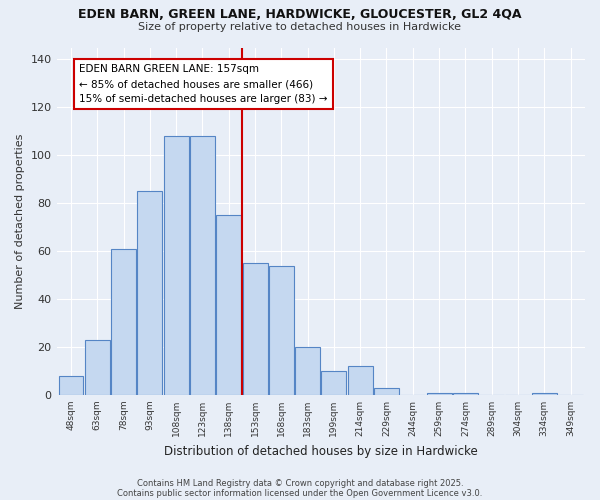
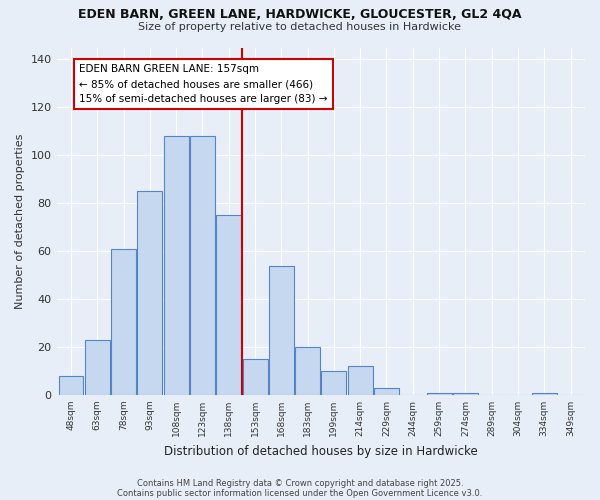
153sqm: 55 -> 15
